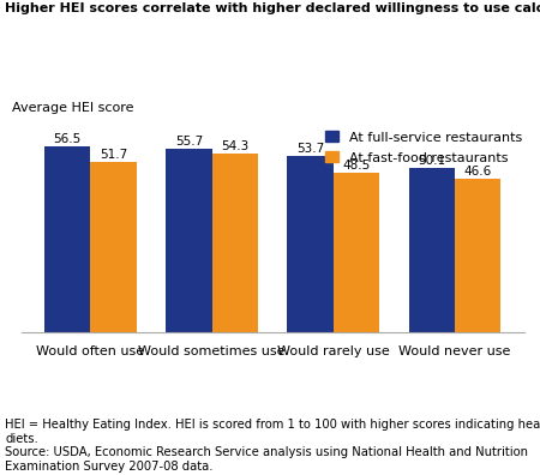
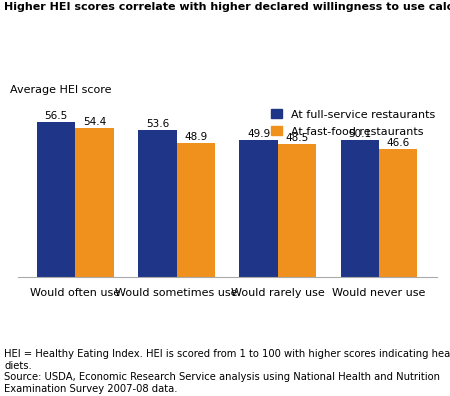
At fast-food restaurants/Would often use: 51.7 -> 54.4
At full-service restaurants/Would sometimes use: 55.7 -> 53.6
At fast-food restaurants/Would sometimes use: 54.3 -> 48.9
At full-service restaurants/Would rarely use: 53.7 -> 49.9
